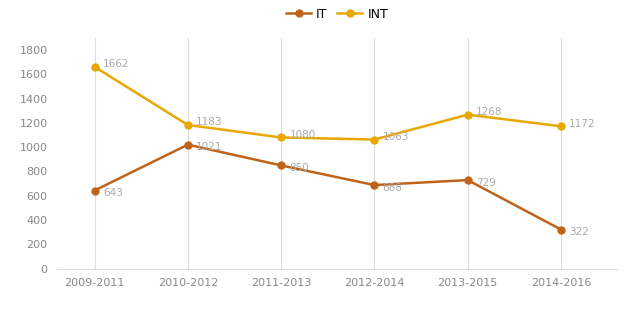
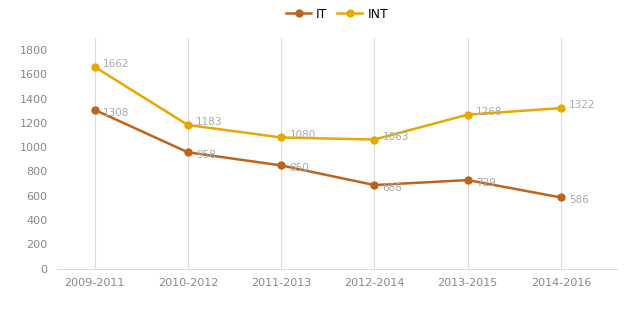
IT/2009-2011: 643 -> 1308
IT/2010-2012: 1021 -> 958
IT/2014-2016: 322 -> 586
INT/2014-2016: 1172 -> 1322
